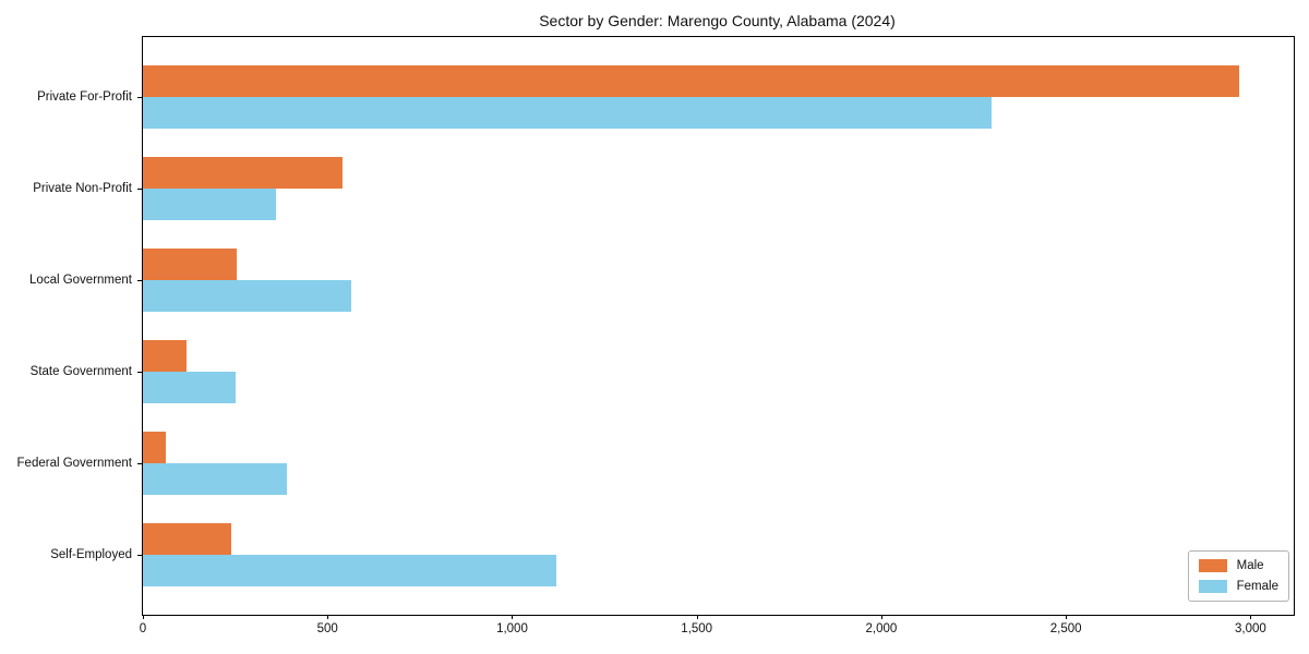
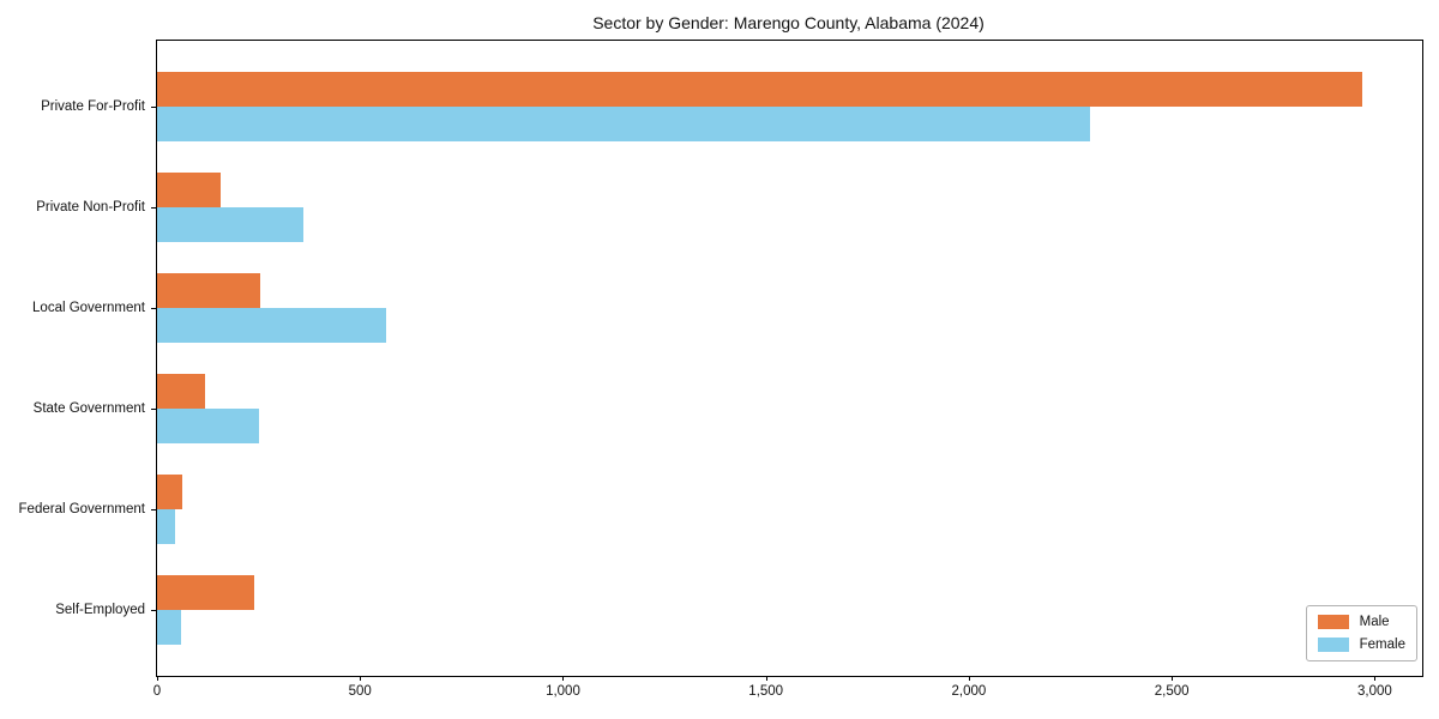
Male/Private Non-Profit: 540 -> 160
Female/Federal Government: 390 -> 40
Female/Self-Employed: 1120 -> 60
